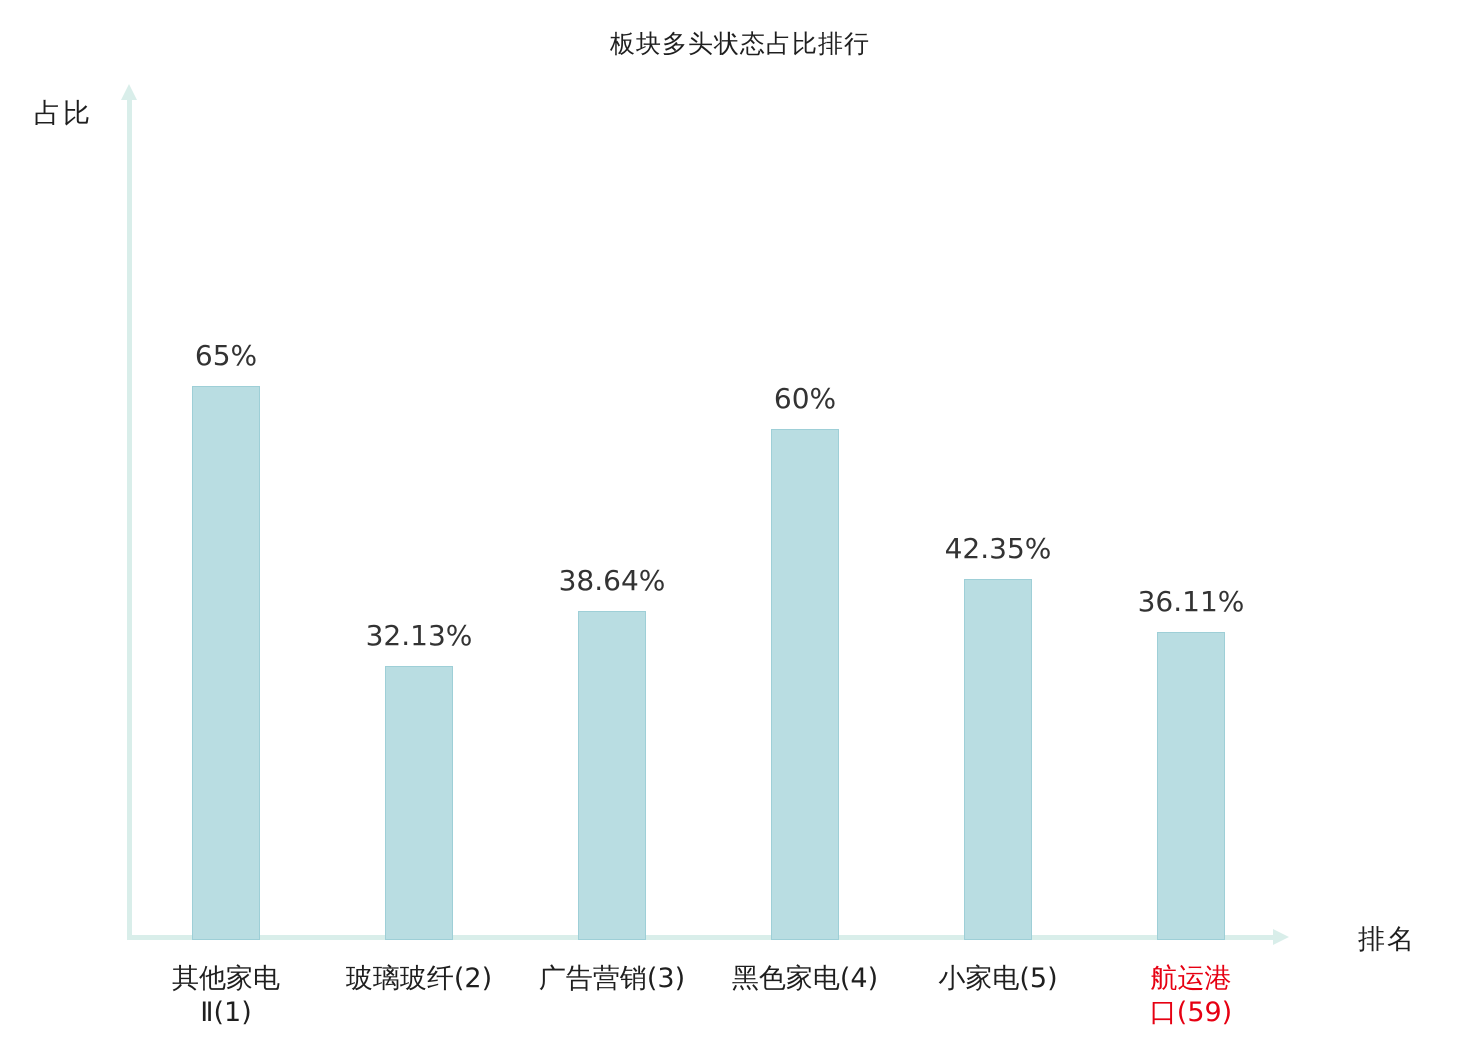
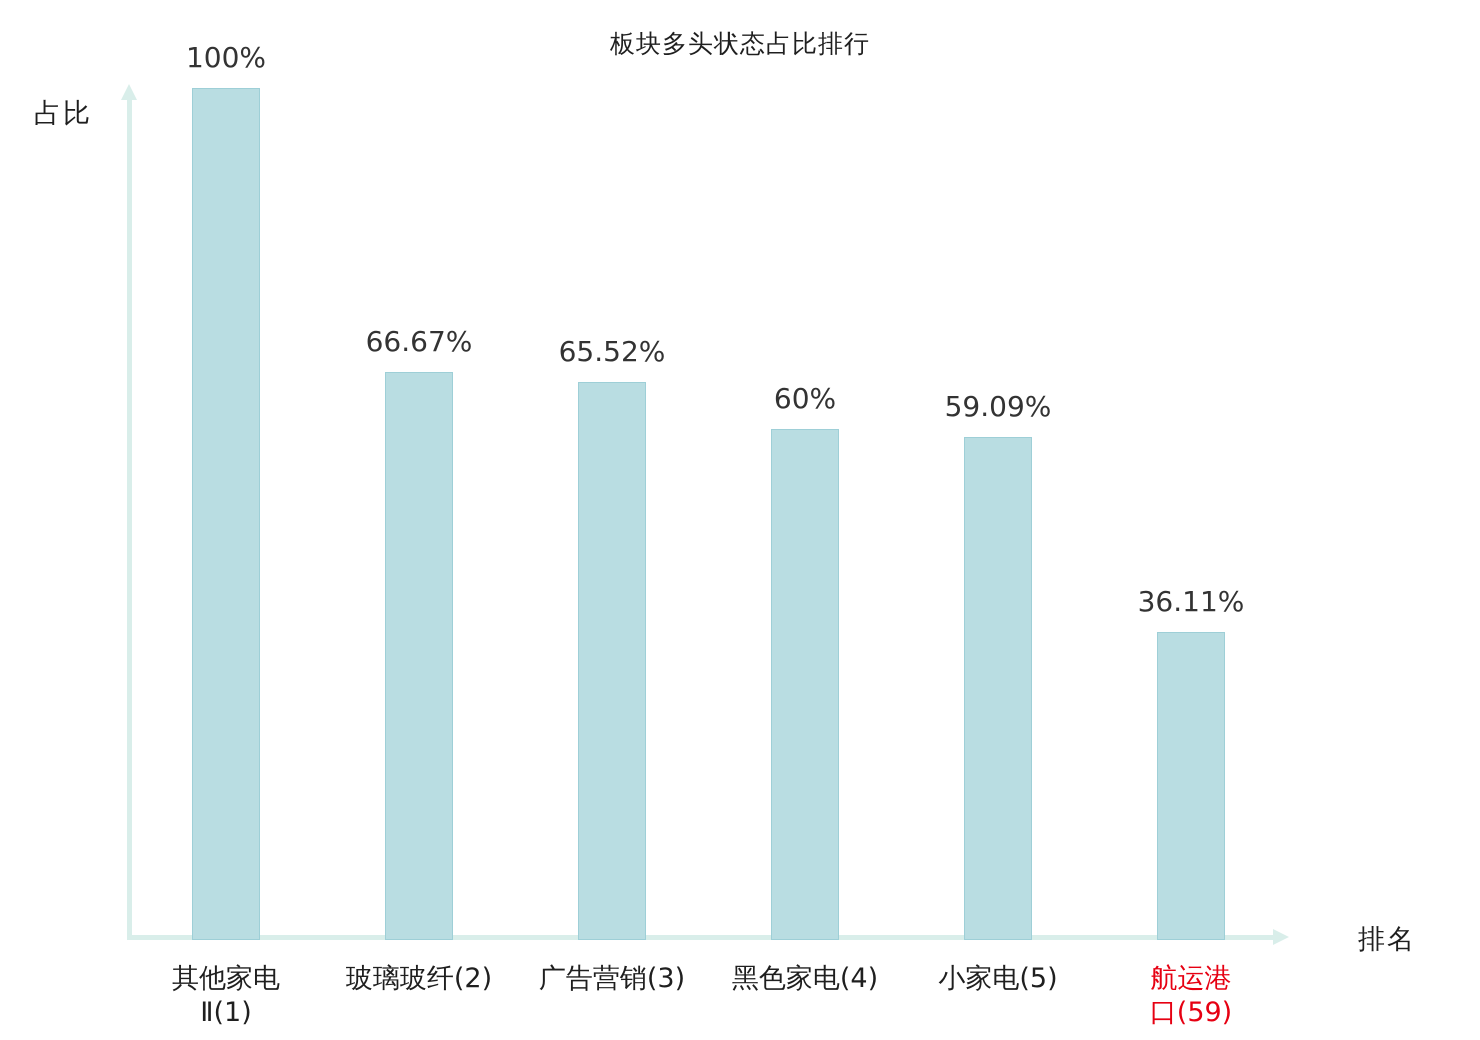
其他家电 Ⅱ(1): 65% -> 100%
玻璃玻纤(2): 32.13% -> 66.67%
广告营销(3): 38.64% -> 65.52%
小家电(5): 42.35% -> 59.09%
